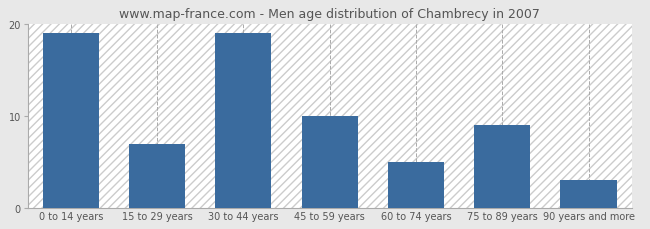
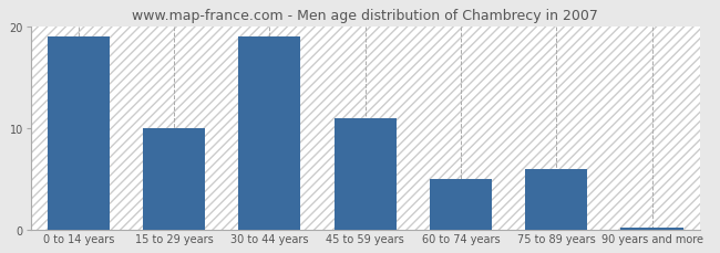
15 to 29 years: 7.0 -> 10.0
45 to 59 years: 10.0 -> 11.0
75 to 89 years: 9.0 -> 6.0
90 years and more: 3.0 -> 0.2
